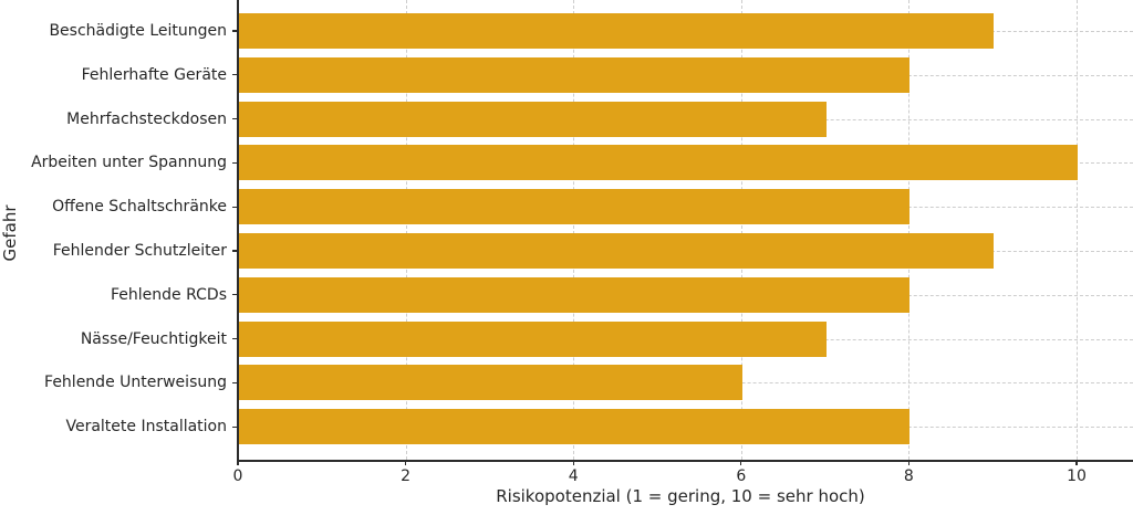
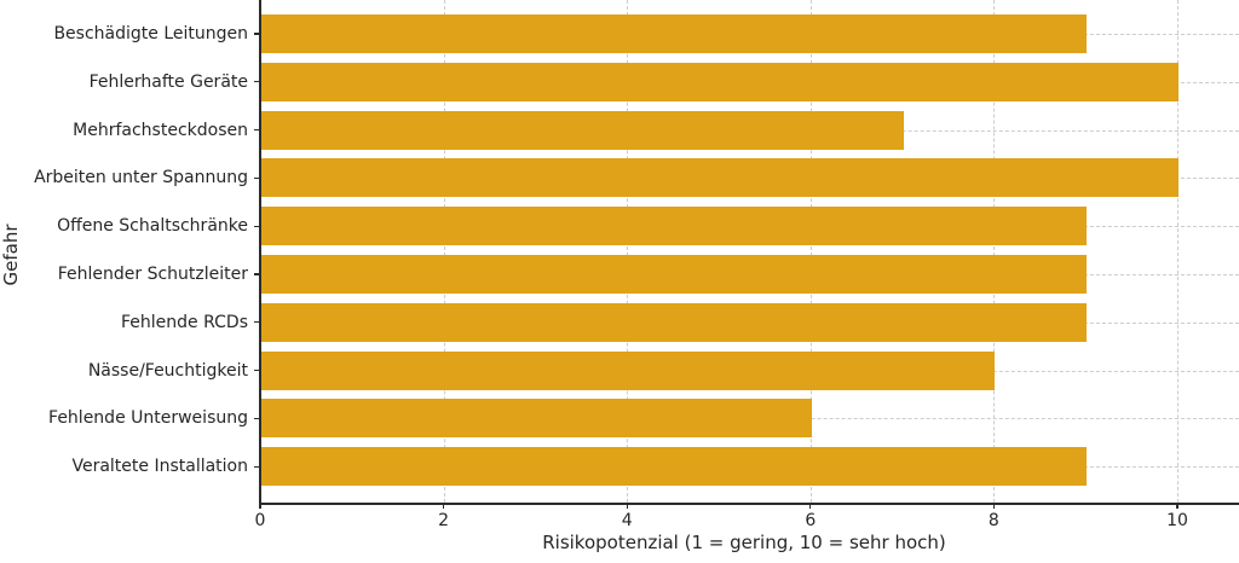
Fehlerhafte Geräte: 8 -> 10
Offene Schaltschränke: 8 -> 9
Fehlende RCDs: 8 -> 9
Nässe/Feuchtigkeit: 7 -> 8
Veraltete Installation: 8 -> 9
